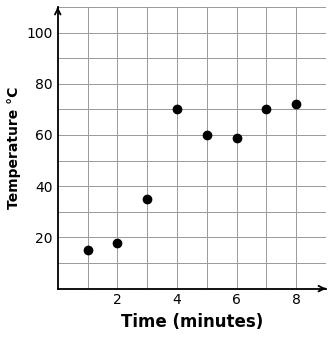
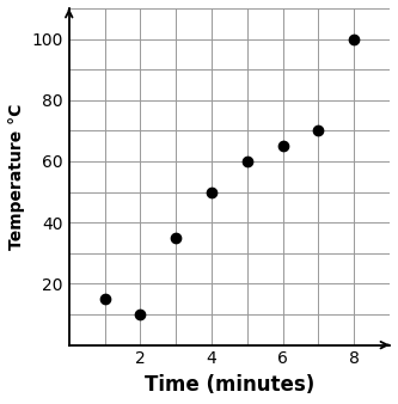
2: 18 -> 10
4: 70 -> 50
6: 59 -> 65
8: 72 -> 100
